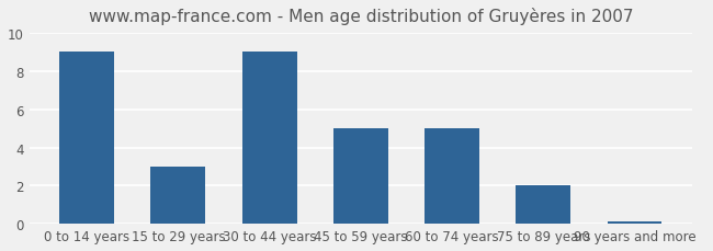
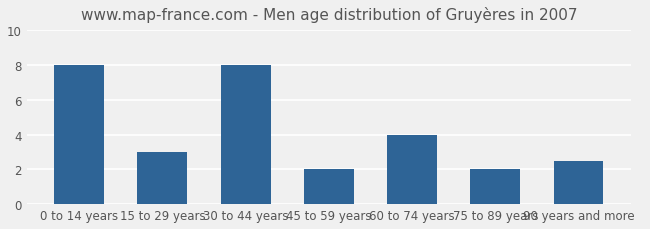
0 to 14 years: 9.0 -> 8.0
30 to 44 years: 9.0 -> 8.0
45 to 59 years: 5.0 -> 2.0
60 to 74 years: 5.0 -> 4.0
90 years and more: 0.1 -> 2.5
